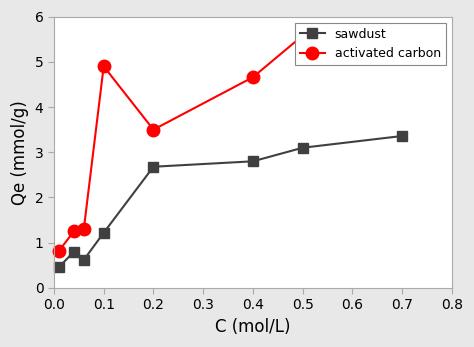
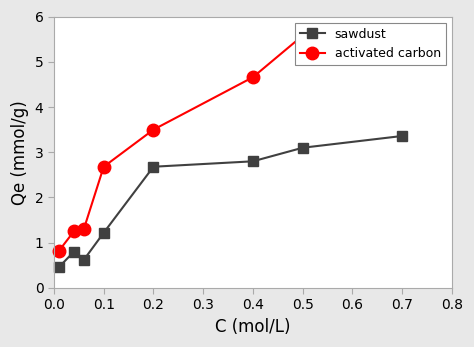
activated carbon/0.1: 4.90 -> 2.68
